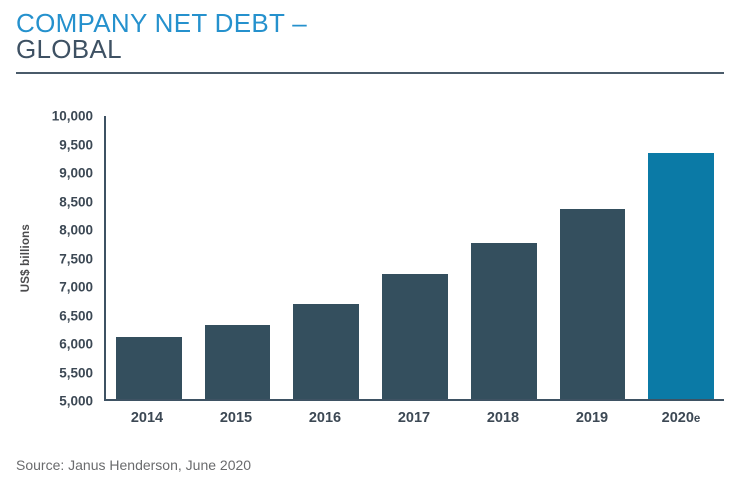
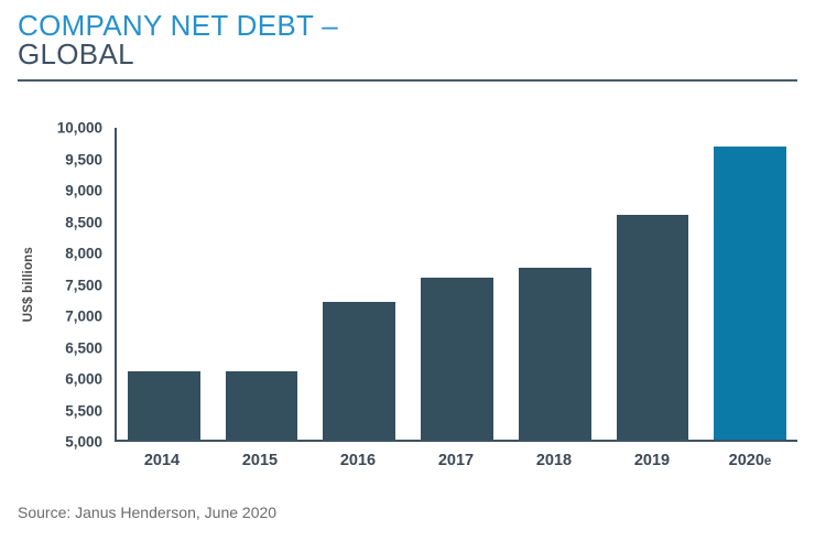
2015: 6300 -> 6100
2016: 6700 -> 7200
2017: 7200 -> 7600
2019: 8400 -> 8600
2020e: 9400 -> 9700
